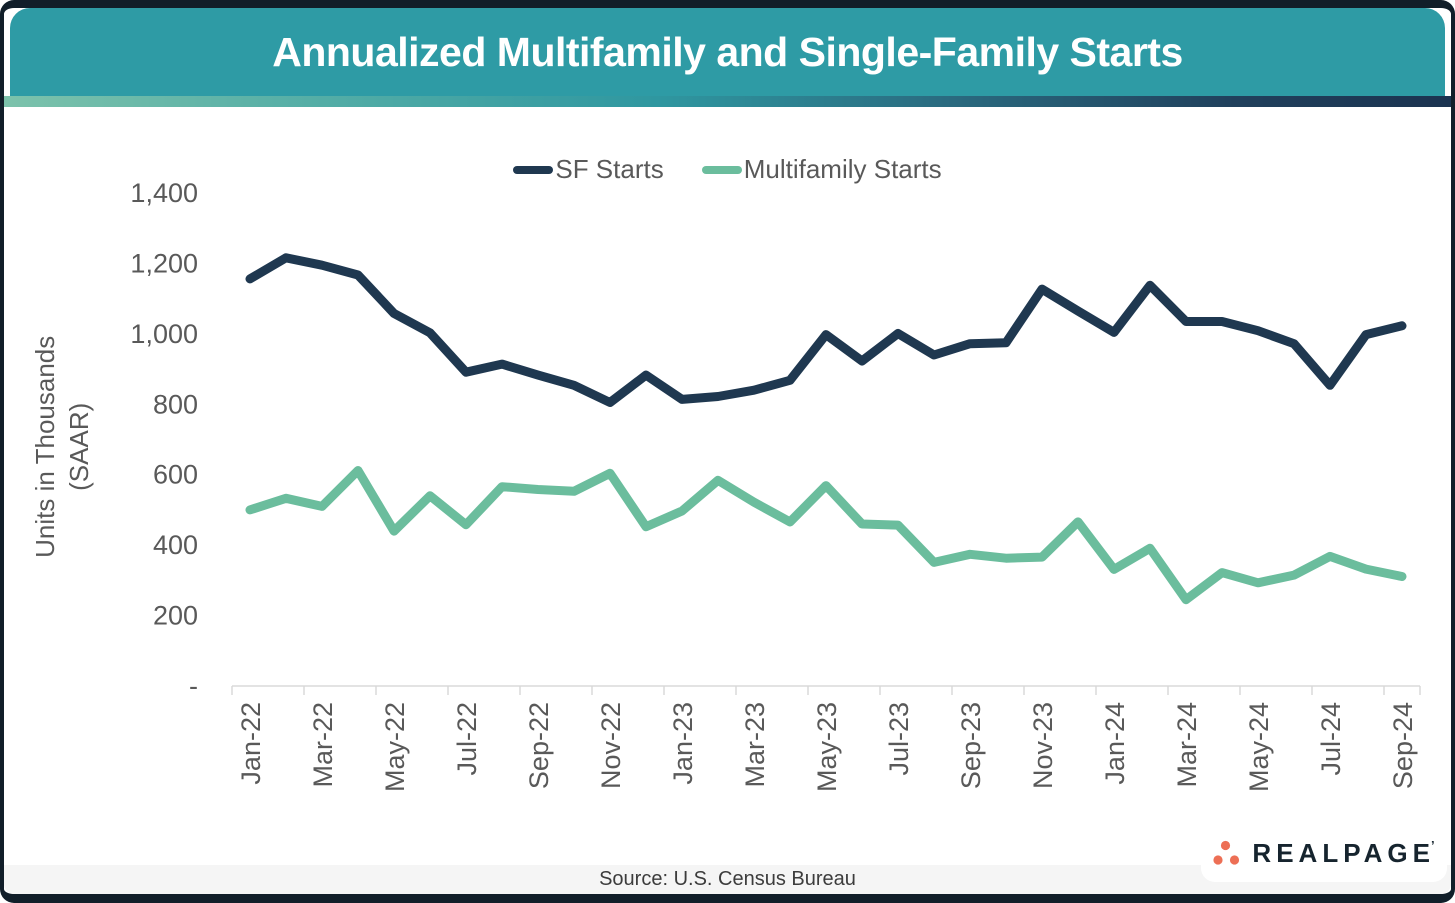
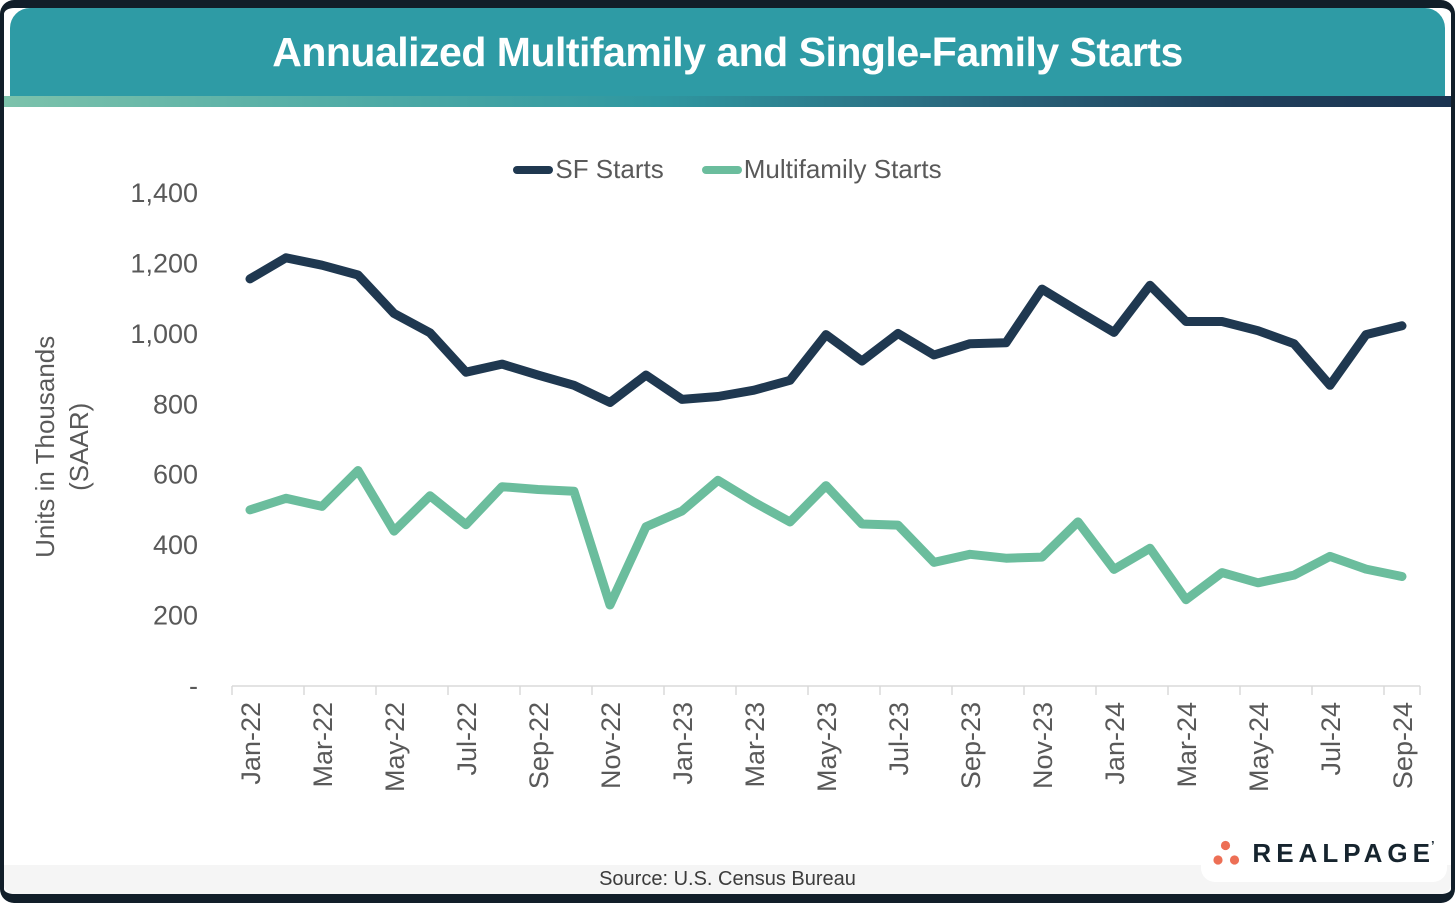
Multifamily Starts/Nov-22: 600 -> 230
